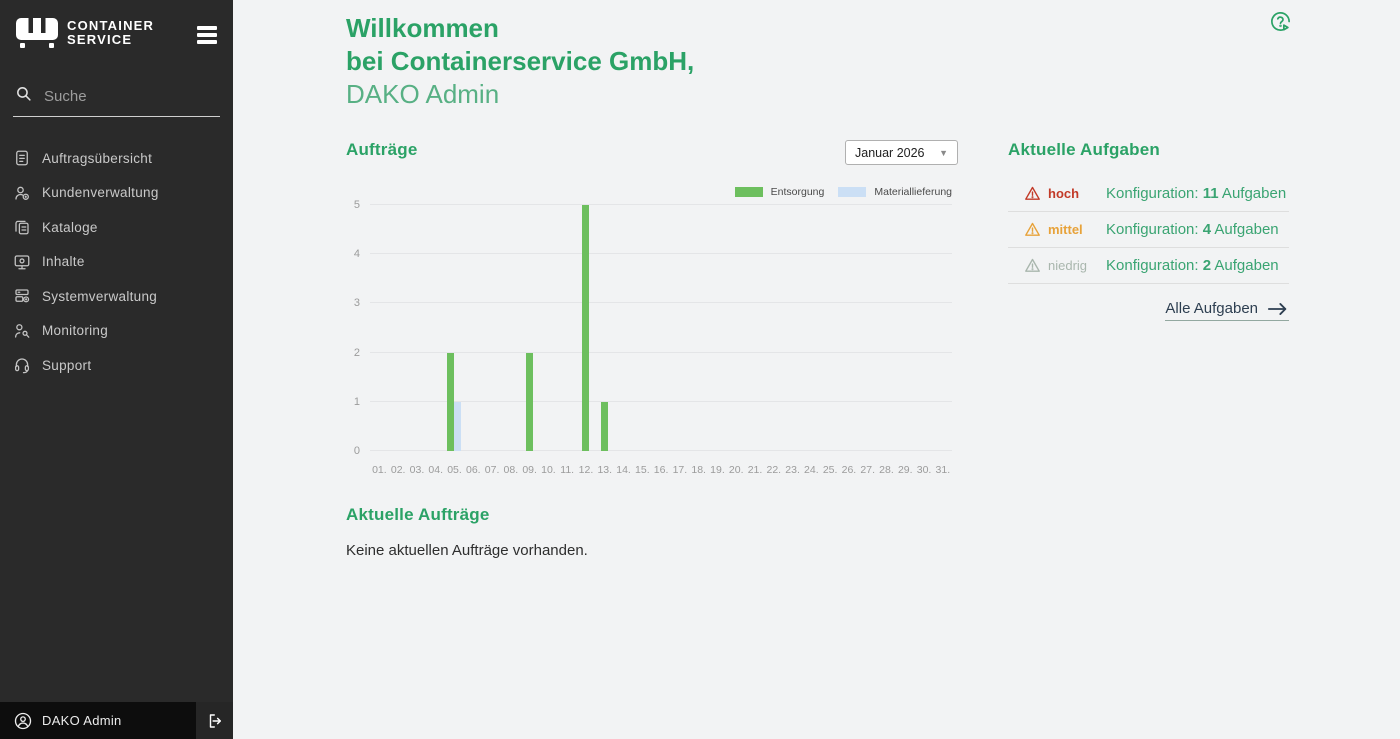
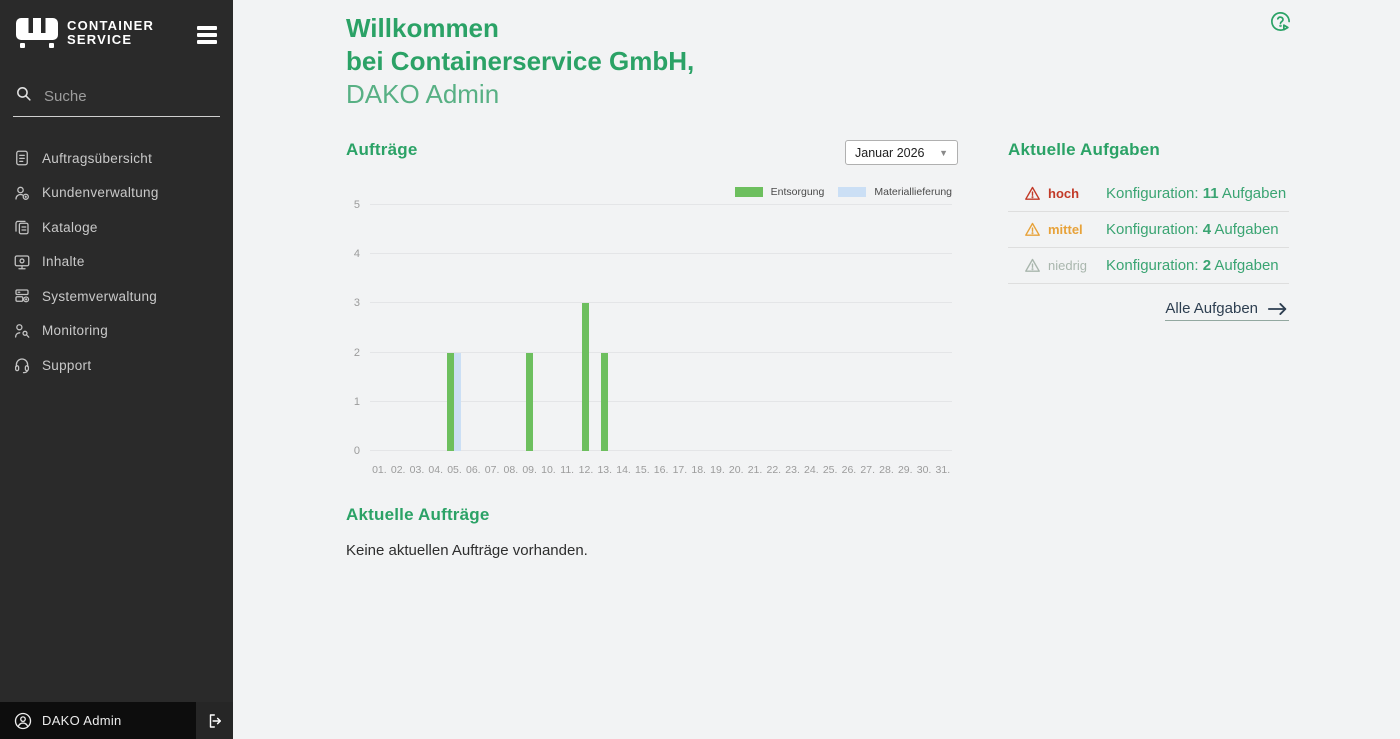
Materiallieferung/05.: 1 -> 2
Entsorgung/12.: 5 -> 3
Entsorgung/13.: 1 -> 2
